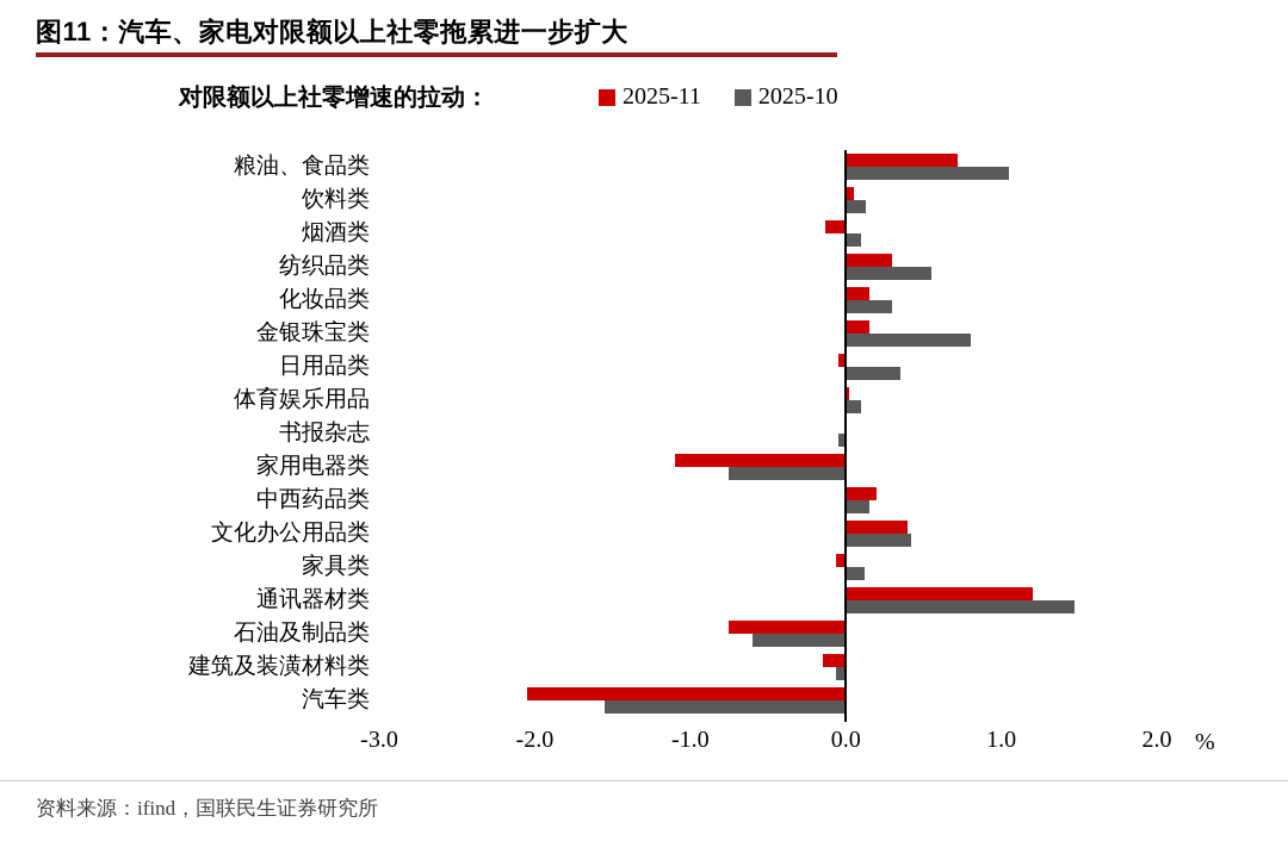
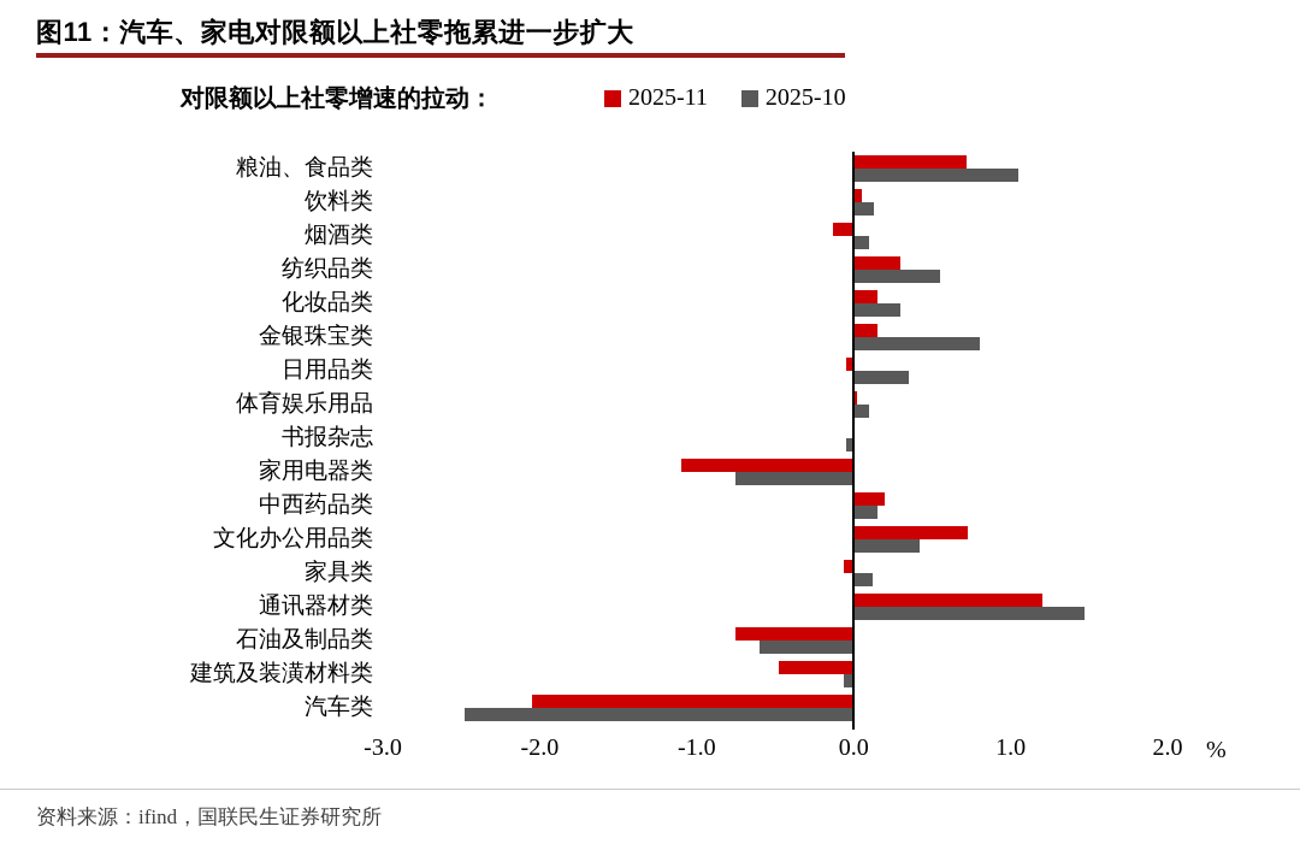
2025-11/文化办公用品类: 0.40 -> 0.73
2025-11/建筑及装潢材料类: -0.15 -> -0.48
2025-10/汽车类: -1.55 -> -2.48
